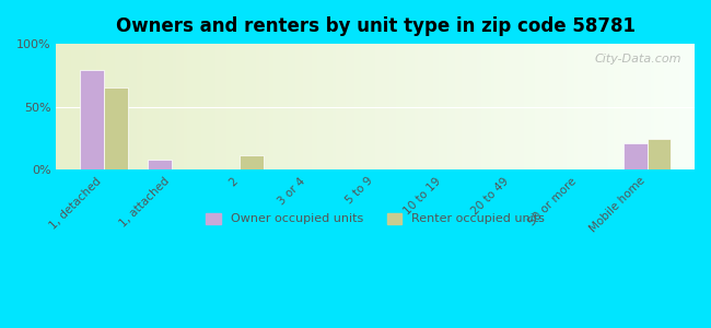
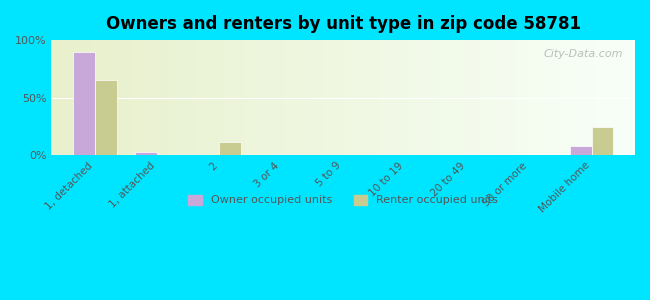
Owner occupied units/1, detached: 79% -> 90%
Owner occupied units/1, attached: 8% -> 3%
Owner occupied units/Mobile home: 21% -> 8%
